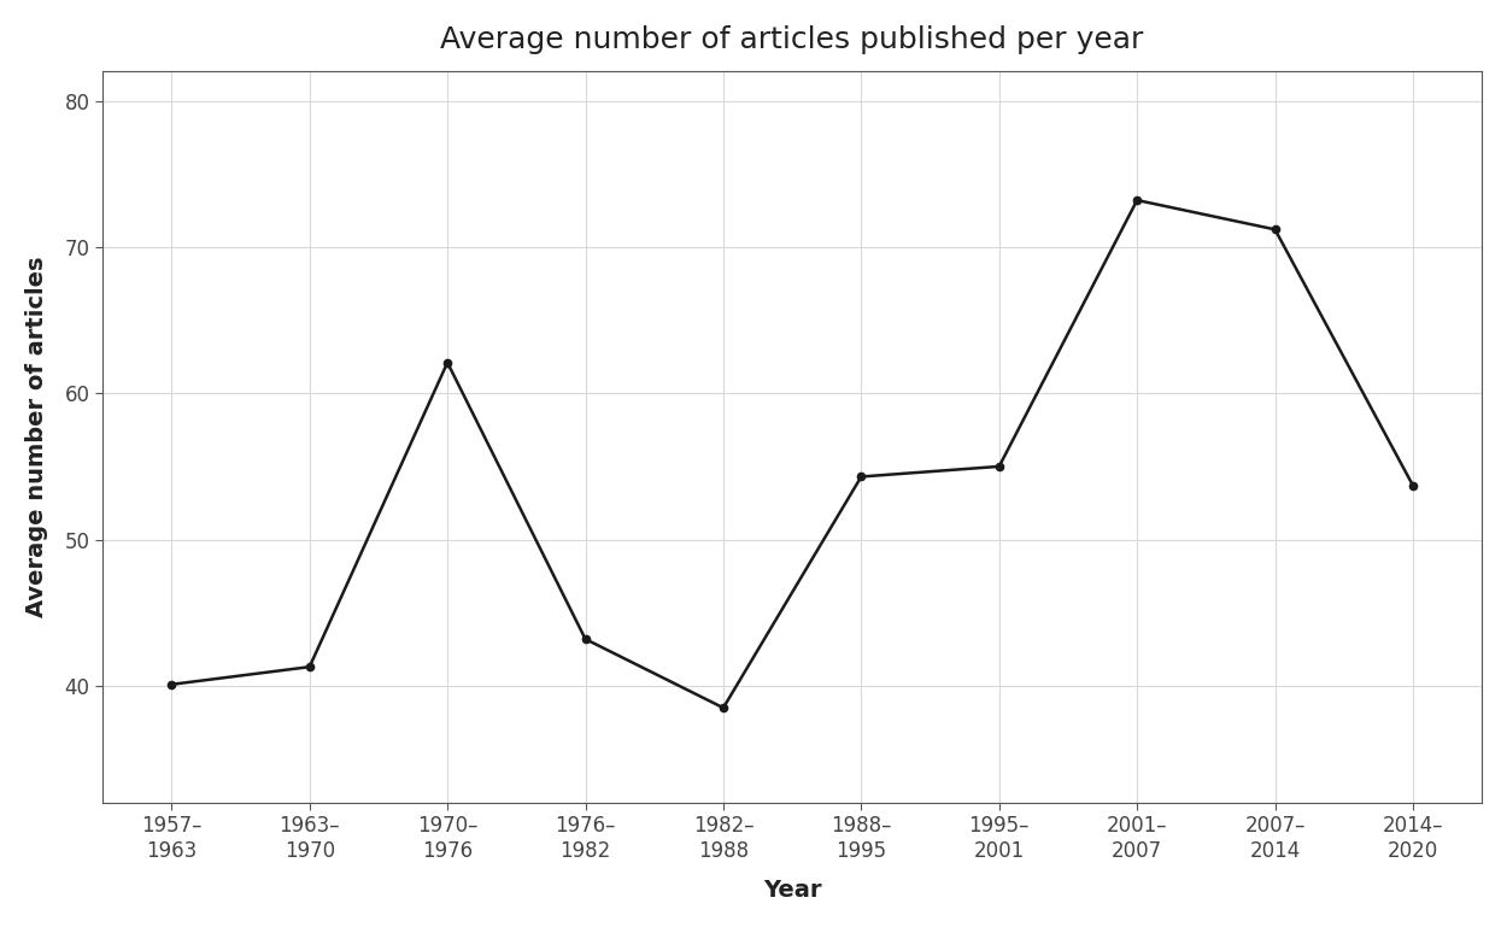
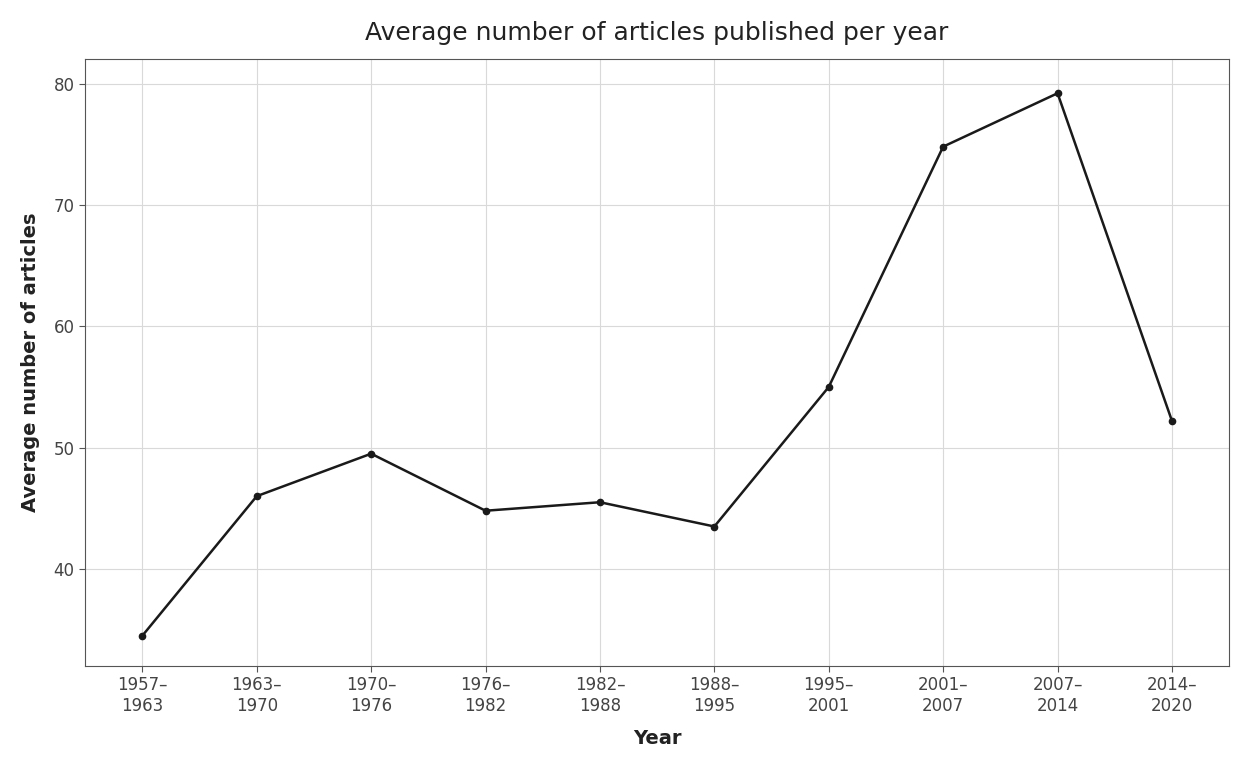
1957– 1963: 40.1 -> 34.5
1963– 1970: 41.3 -> 46.0
1970– 1976: 62.1 -> 49.5
1976– 1982: 43.2 -> 44.8
1982– 1988: 38.5 -> 45.5
1988– 1995: 54.3 -> 43.5
2001– 2007: 73.2 -> 74.8
2007– 2014: 71.2 -> 79.2
2014– 2020: 53.7 -> 52.2
